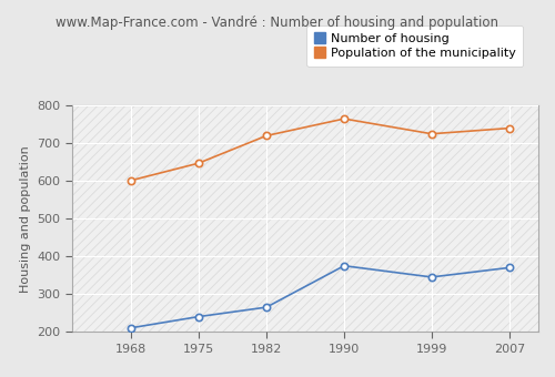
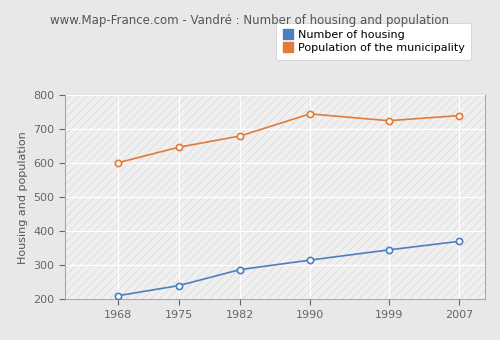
Number of housing/1982: 265 -> 287
Population of the municipality/1982: 720 -> 680
Number of housing/1990: 375 -> 315
Population of the municipality/1990: 765 -> 745
